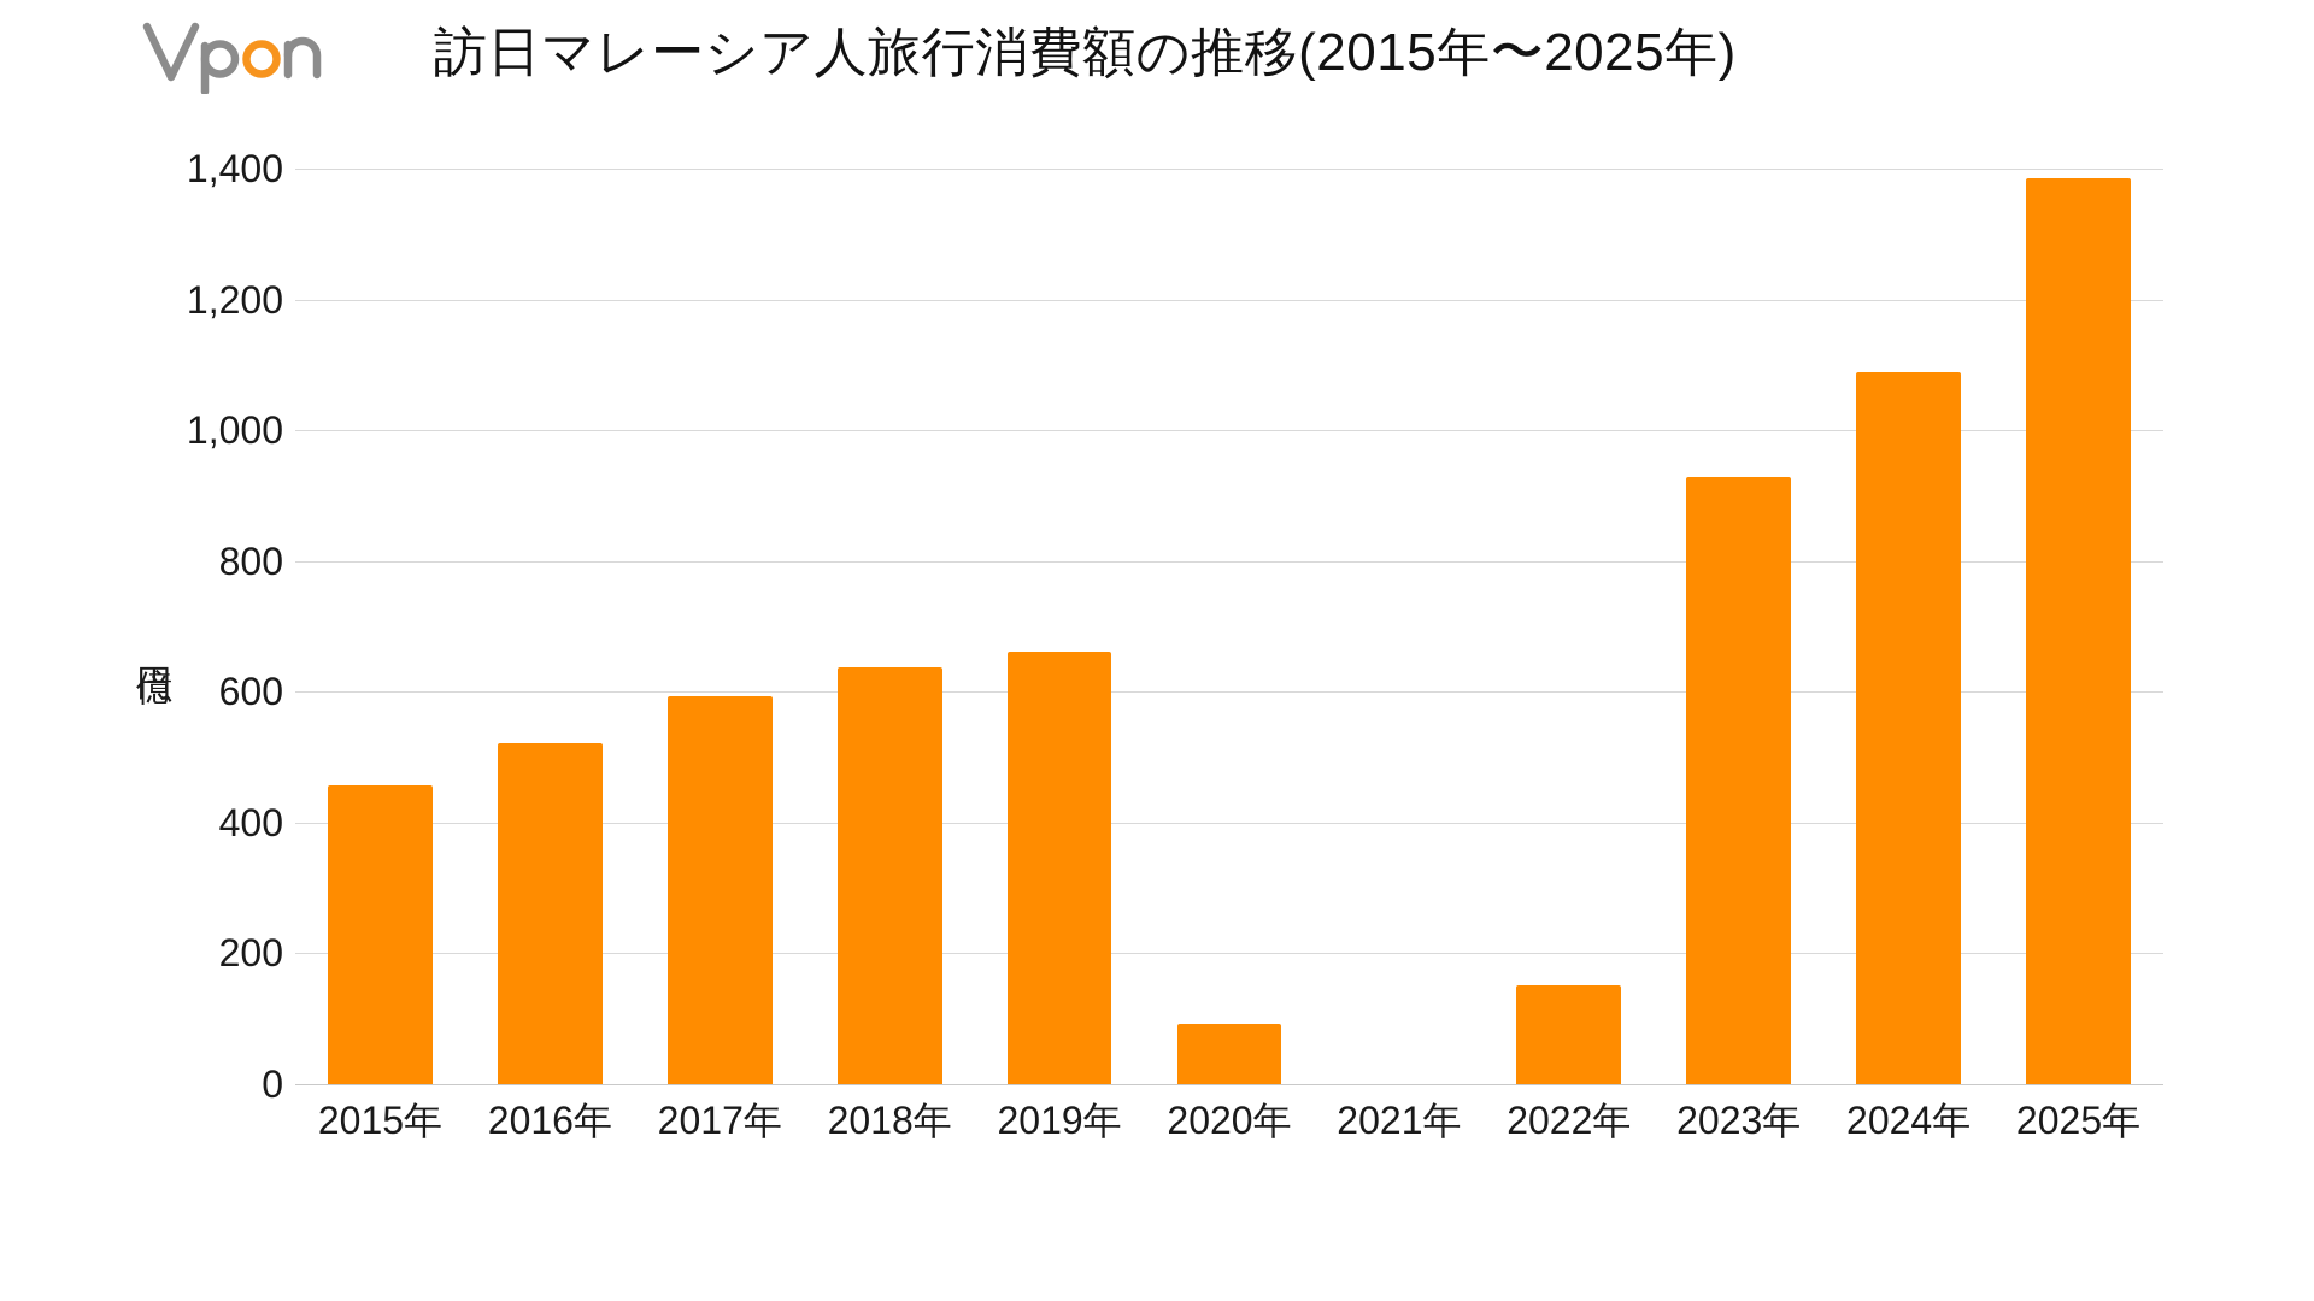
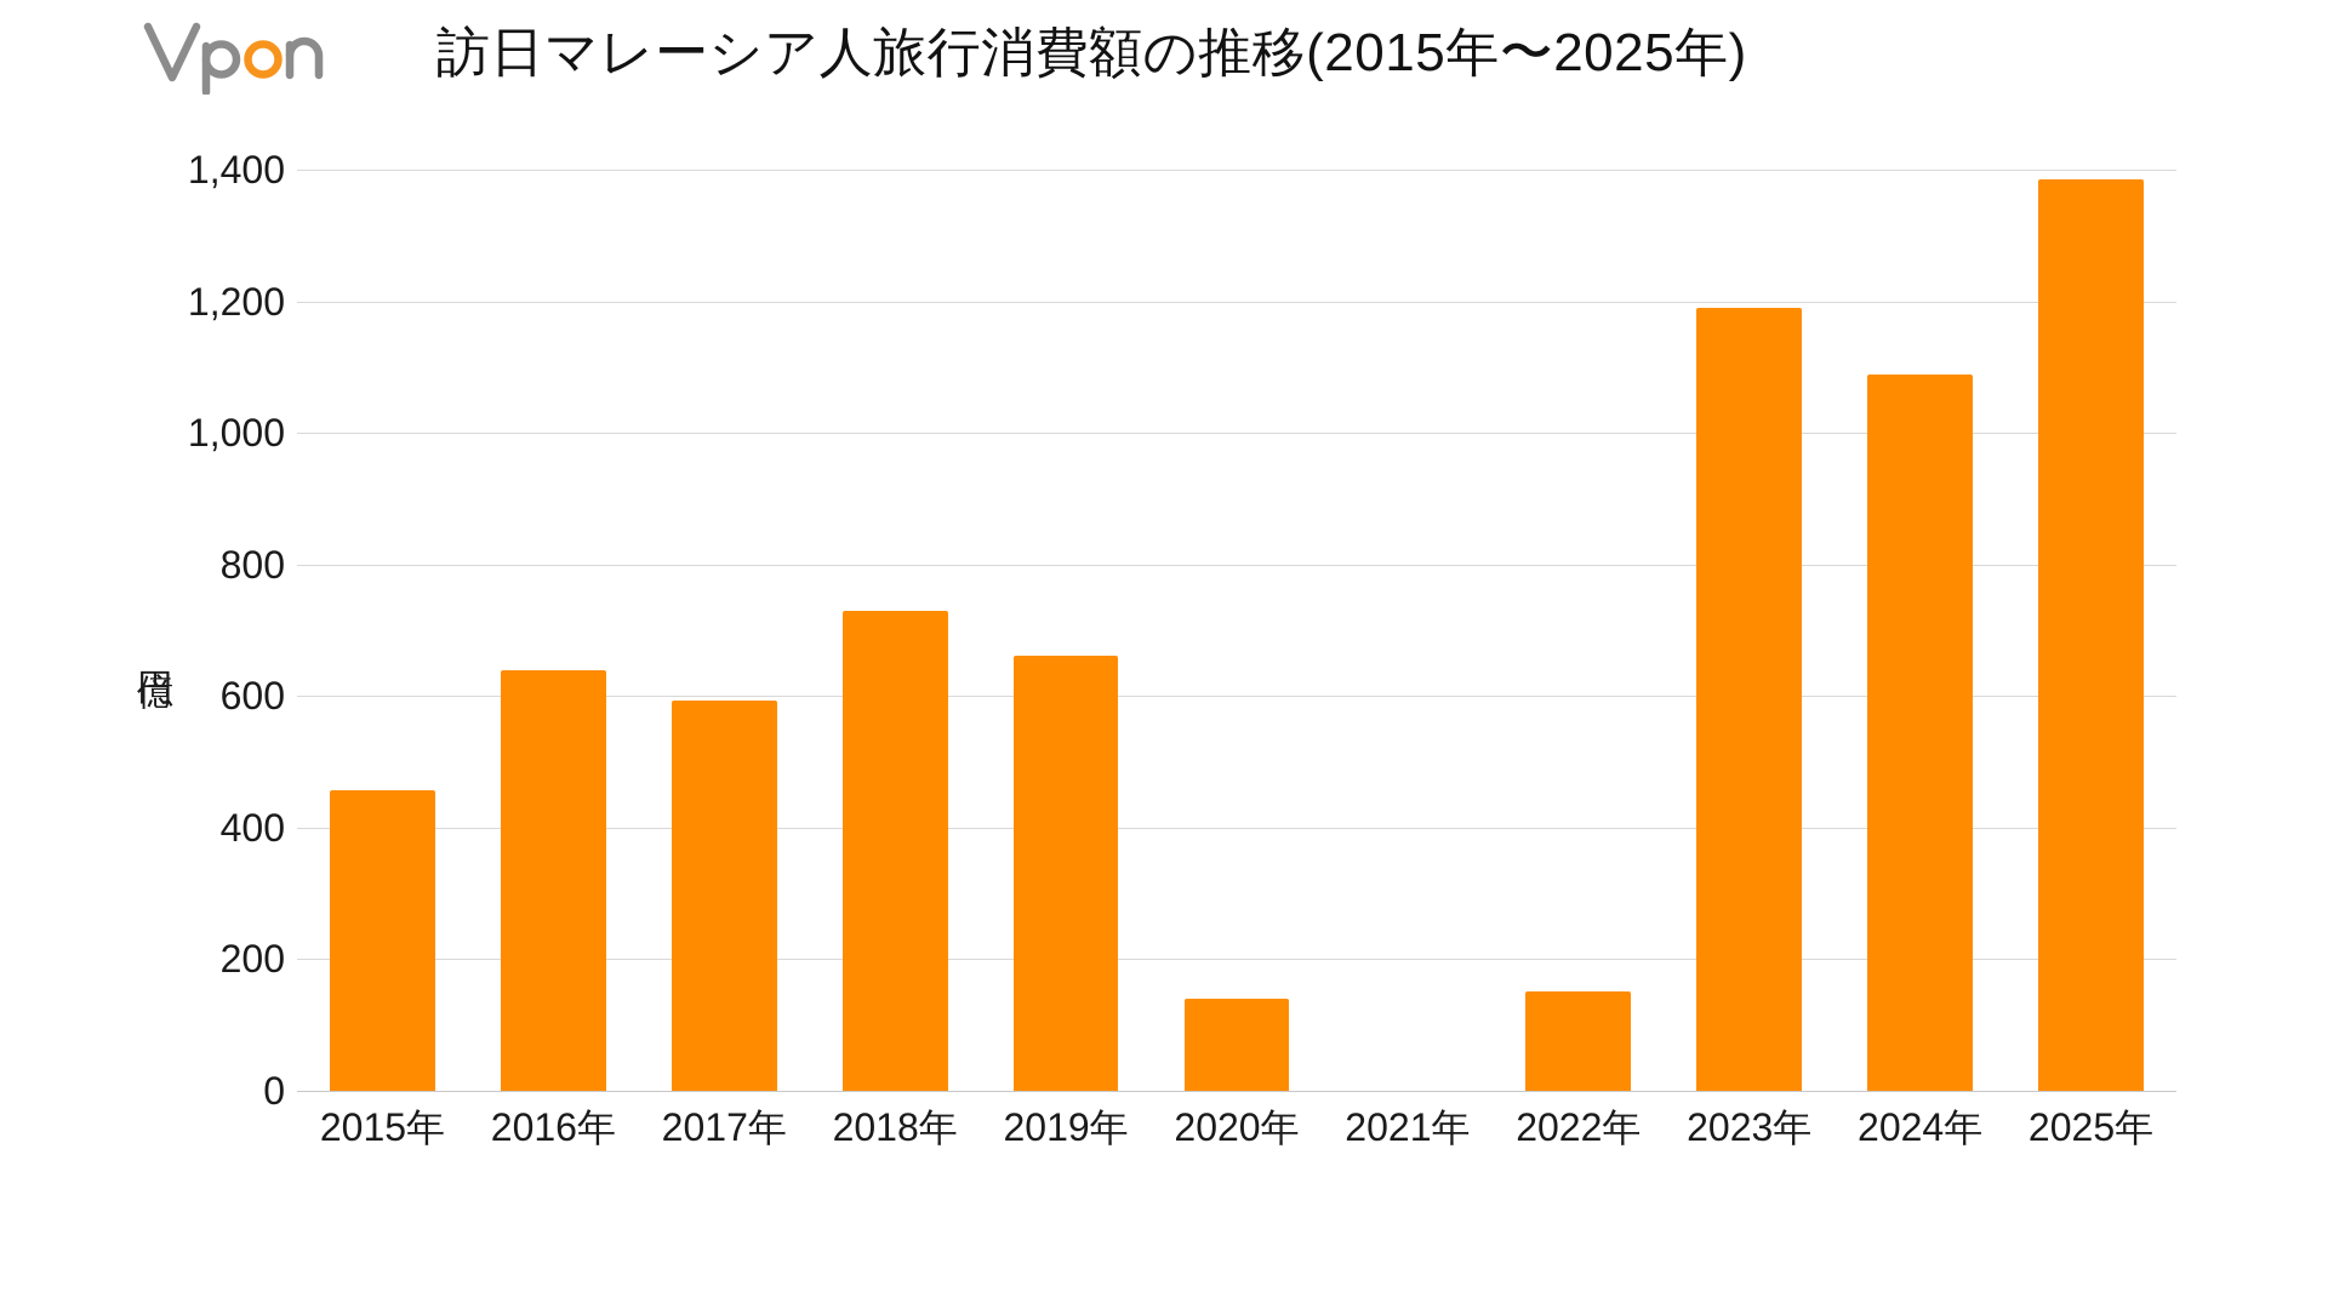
2016年: 520 -> 640
2018年: 640 -> 730
2020年: 90 -> 140
2023年: 930 -> 1190
